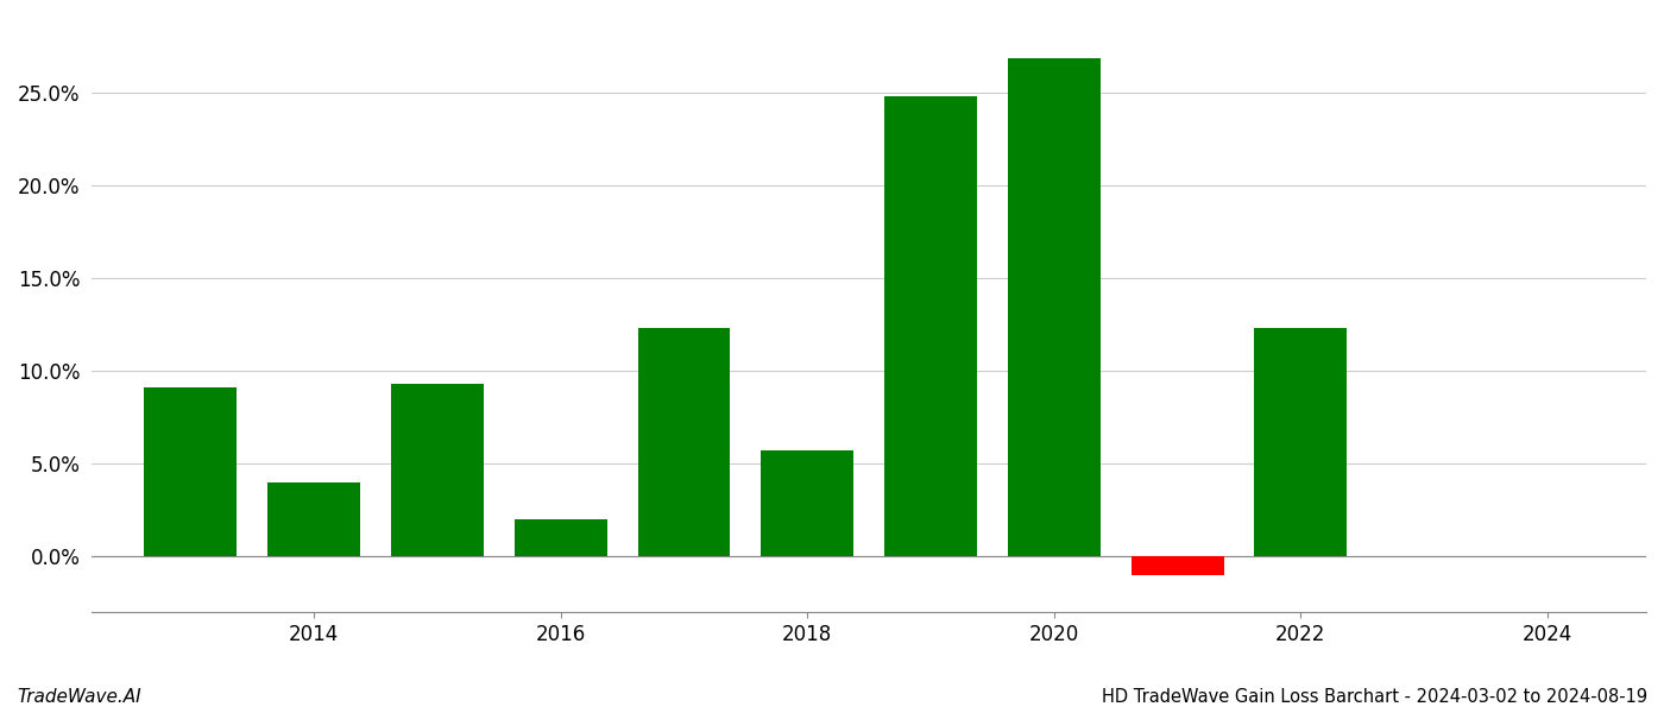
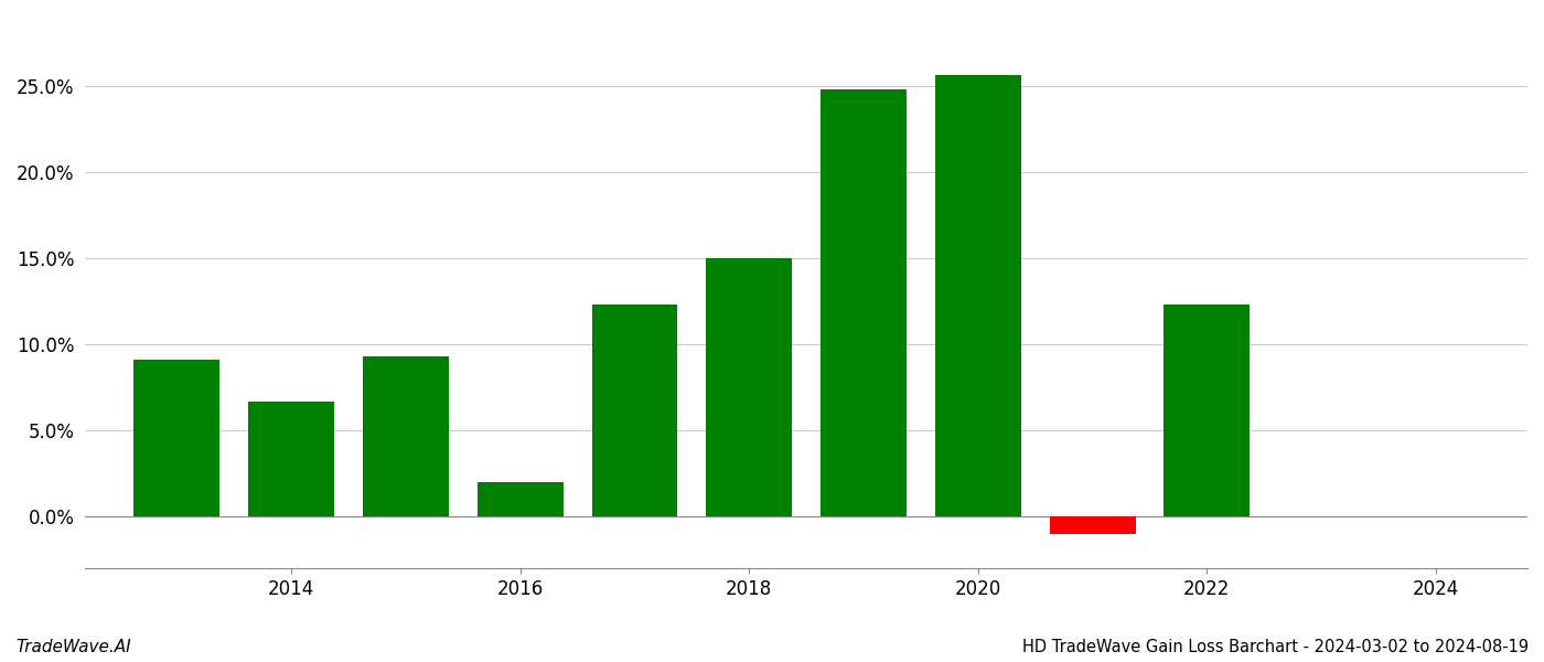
2014: 4.0% -> 6.7%
2018: 5.7% -> 15.0%
2020: 26.8% -> 25.6%
